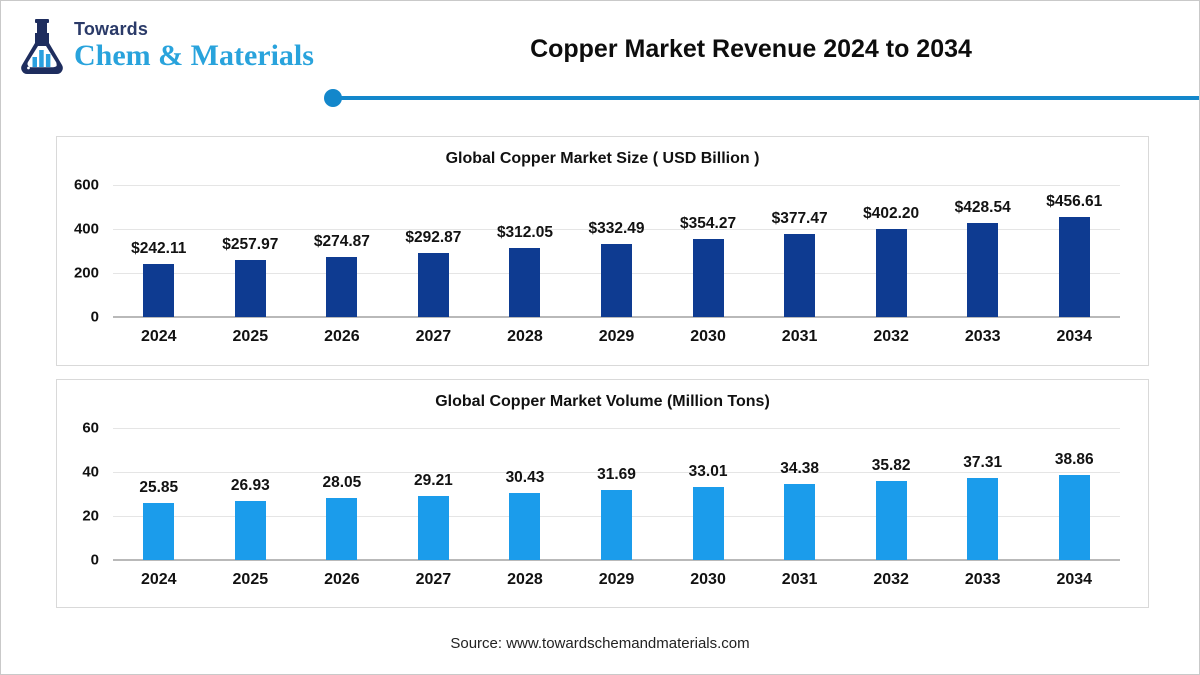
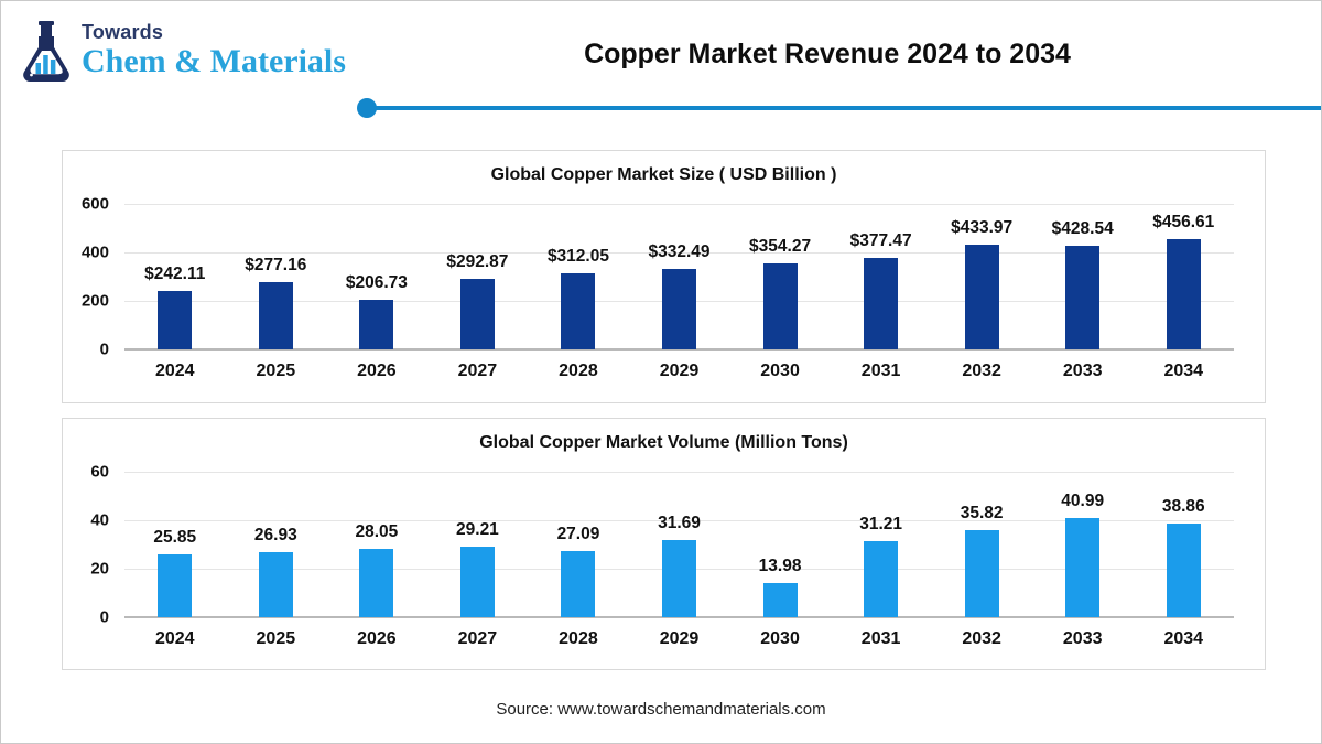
Global Copper Market Size ( USD Billion )/2025: $257.97 -> $277.16
Global Copper Market Size ( USD Billion )/2026: $274.87 -> $206.73
Global Copper Market Size ( USD Billion )/2032: $402.20 -> $433.97
Global Copper Market Volume (Million Tons)/2028: 30.43 -> 27.09
Global Copper Market Volume (Million Tons)/2030: 33.01 -> 13.98
Global Copper Market Volume (Million Tons)/2031: 34.38 -> 31.21
Global Copper Market Volume (Million Tons)/2033: 37.31 -> 40.99
